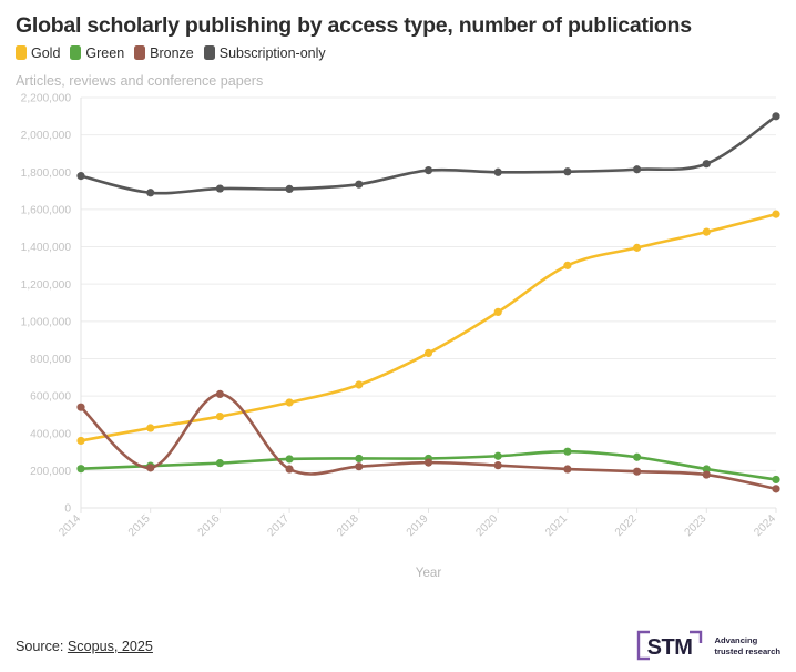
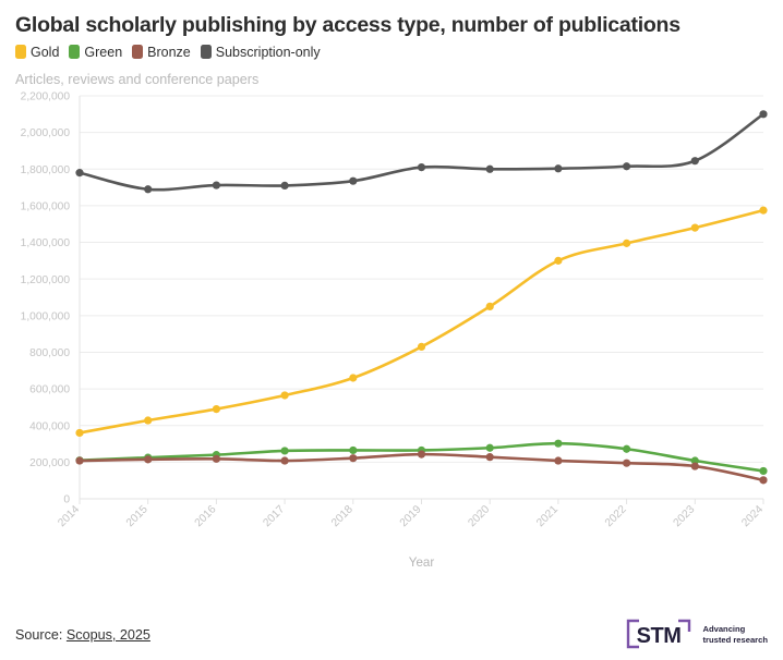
Bronze/2014: 540000 -> 210000
Bronze/2016: 610000 -> 220000
